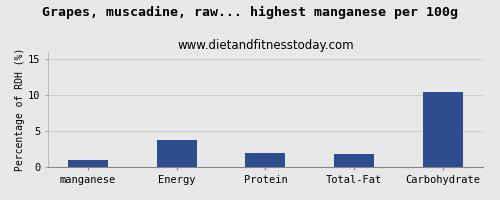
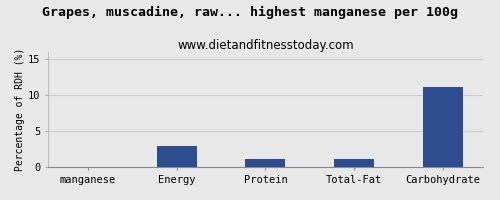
manganese: 1.0 -> 0.1
Energy: 3.8 -> 3.0
Protein: 2.0 -> 1.1
Total-Fat: 1.8 -> 1.1
Carbohydrate: 10.4 -> 11.1
